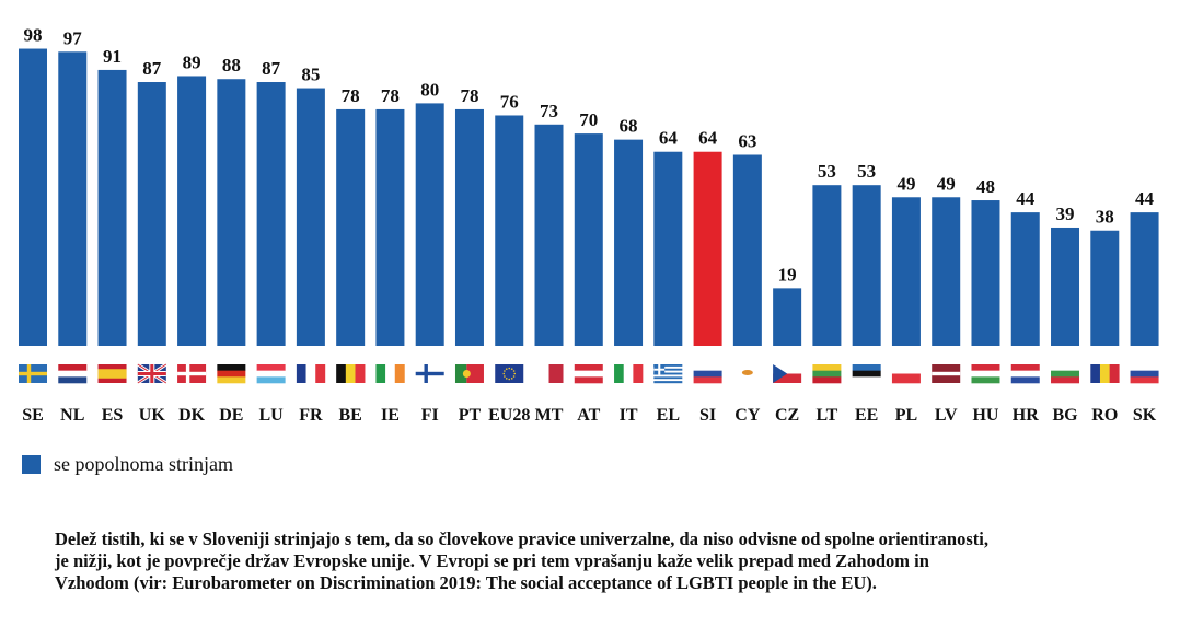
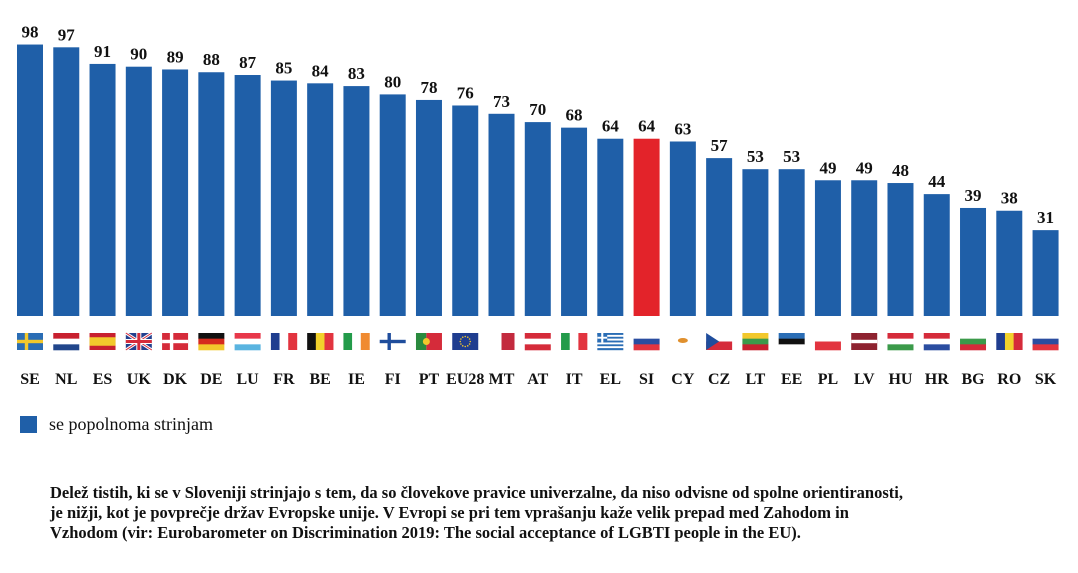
UK: 87 -> 90
BE: 78 -> 84
IE: 78 -> 83
CZ: 19 -> 57
SK: 44 -> 31
